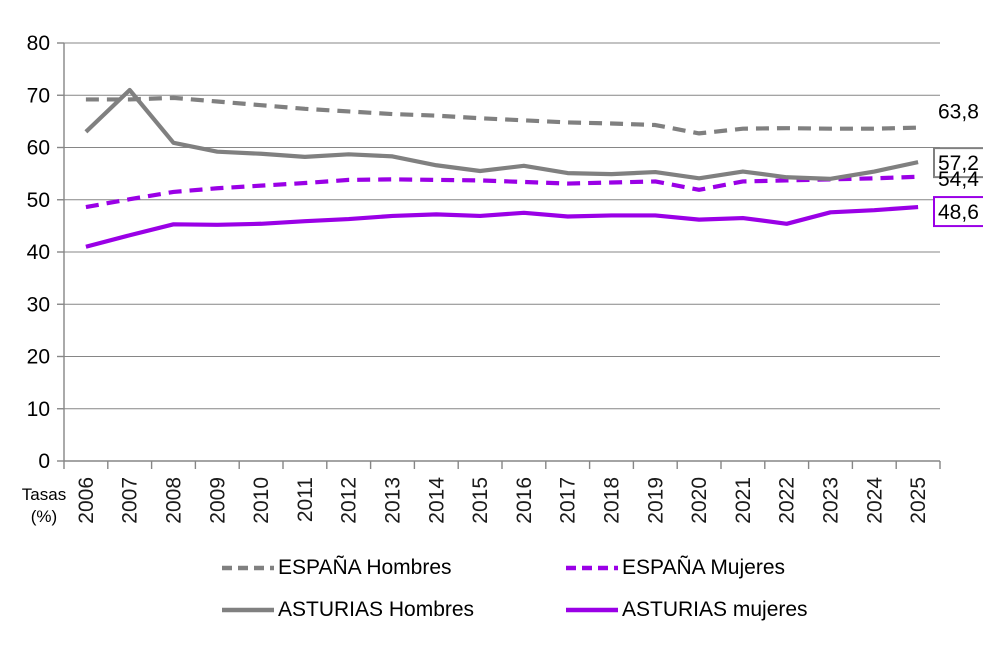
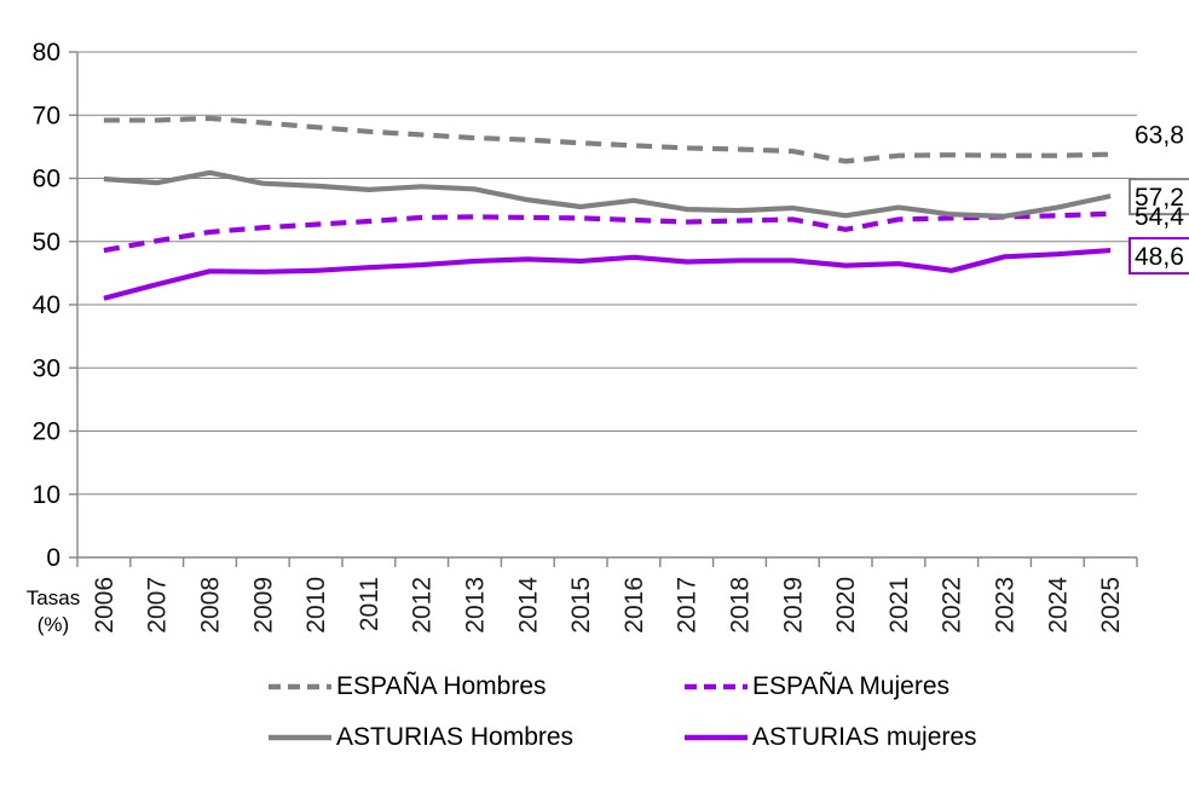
ASTURIAS Hombres/2006: 63 -> 60
ASTURIAS Hombres/2007: 71 -> 59
